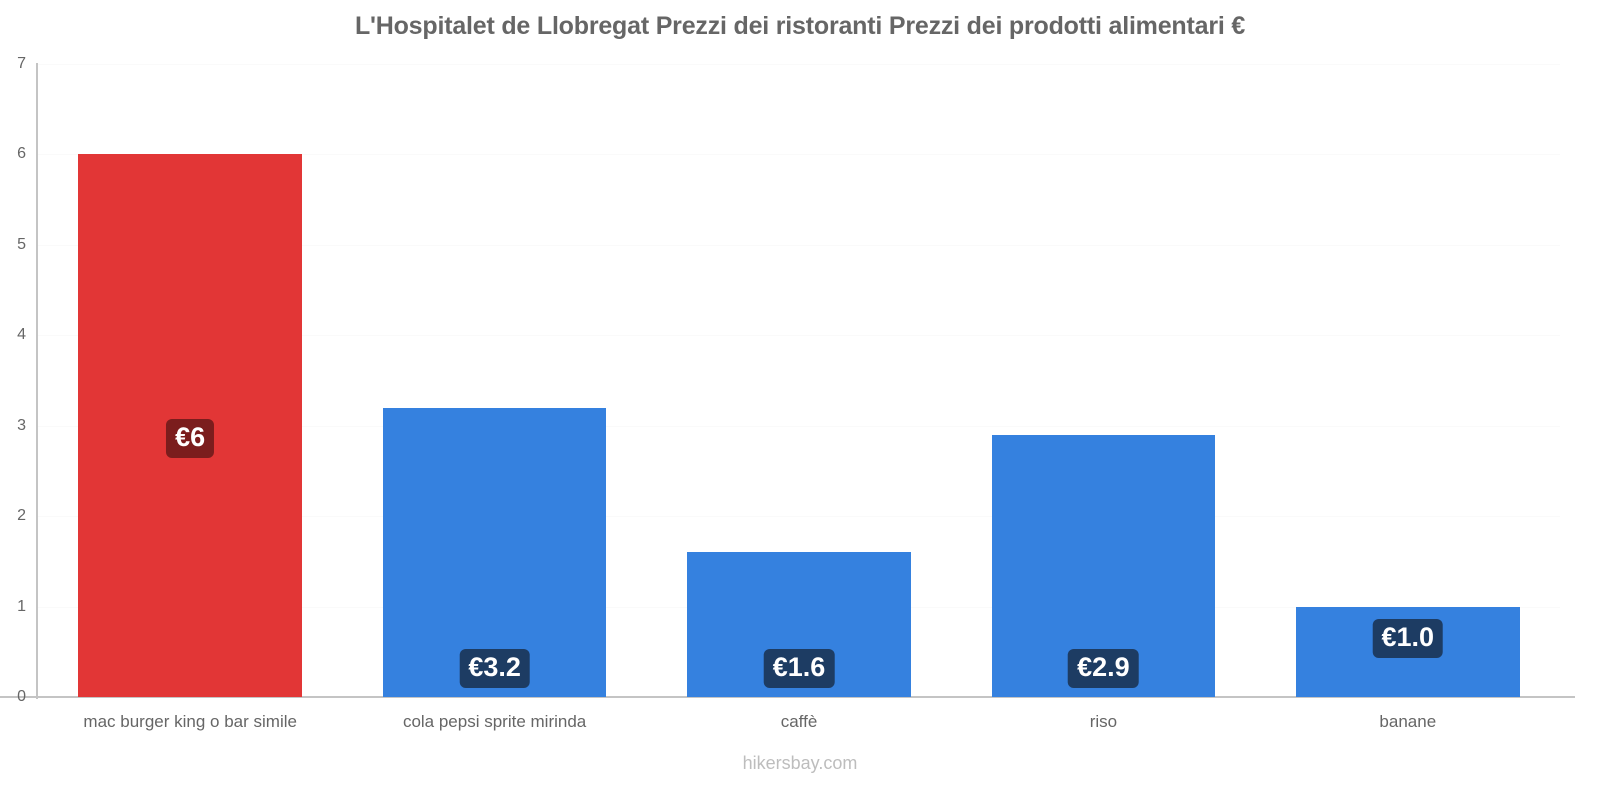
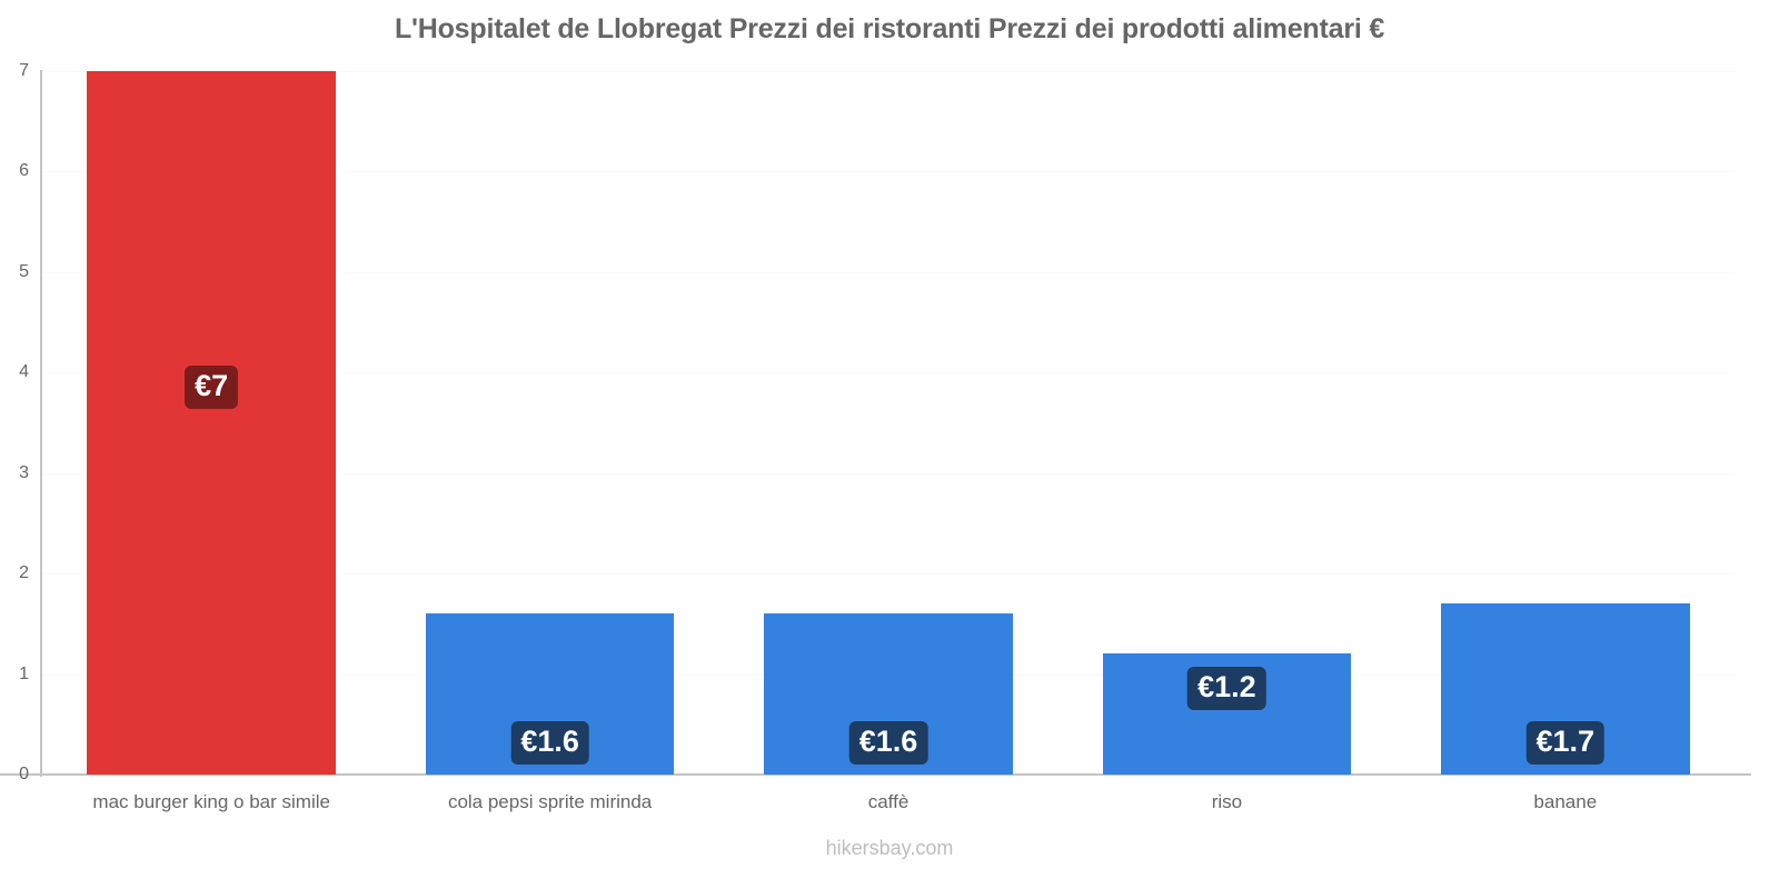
mac burger king o bar simile: €6 -> €7
cola pepsi sprite mirinda: €3.2 -> €1.6
riso: €2.9 -> €1.2
banane: €1.0 -> €1.7
